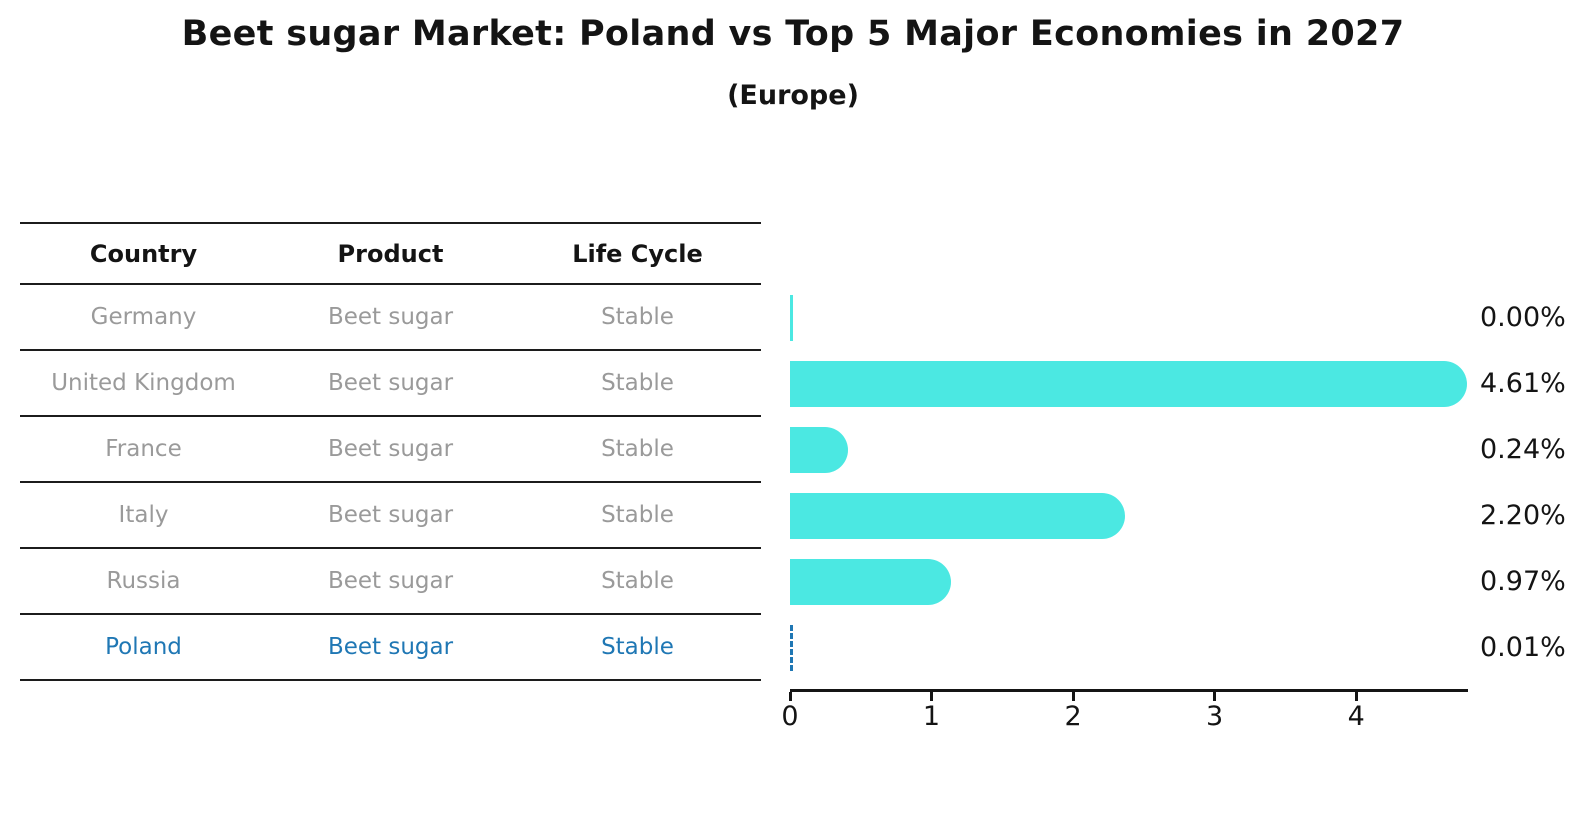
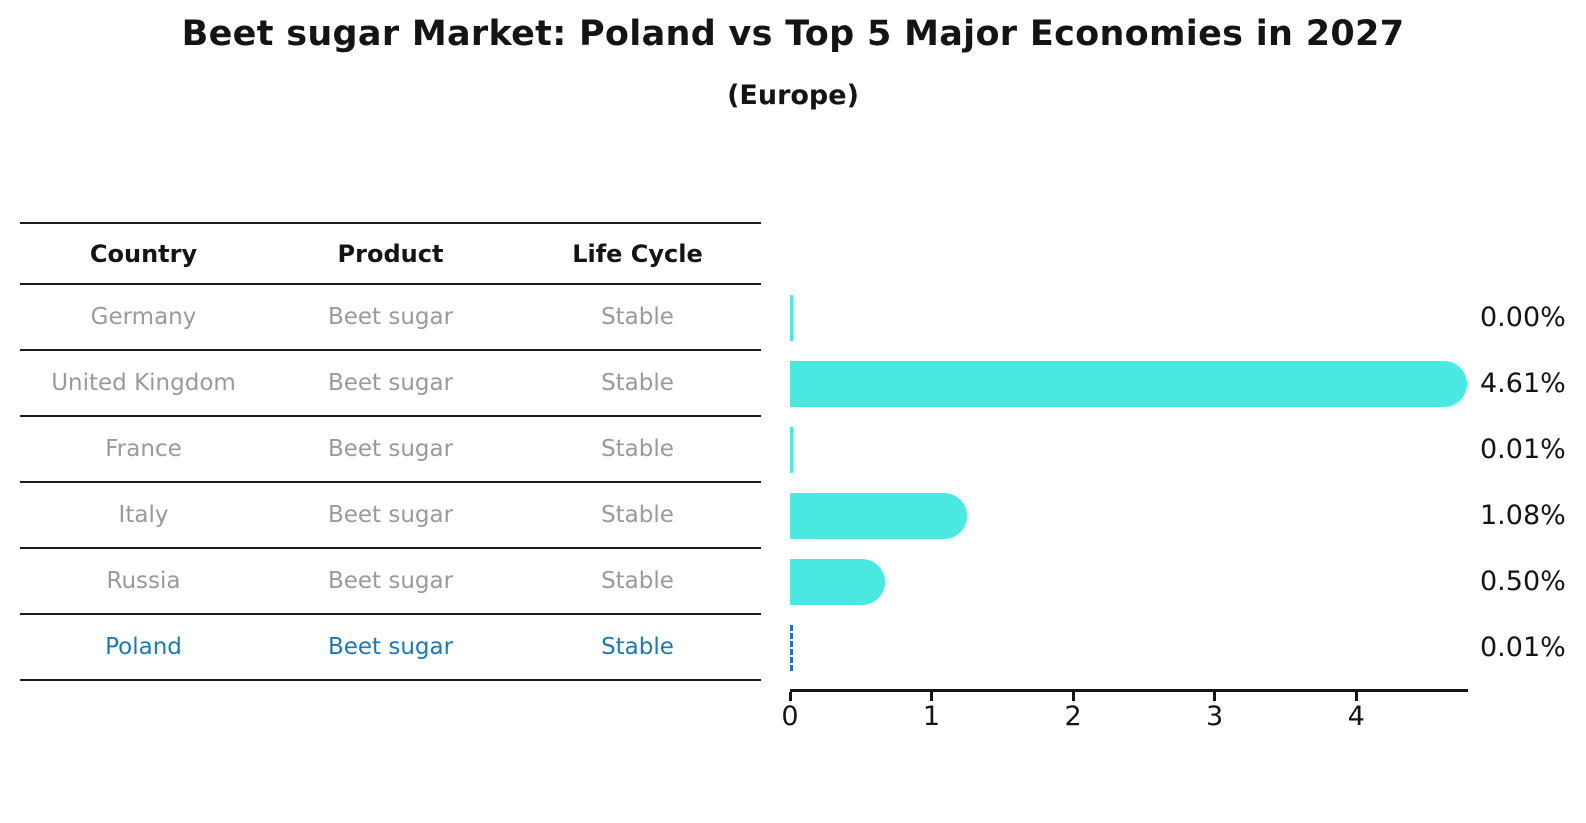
France: 0.24% -> 0.01%
Italy: 2.20% -> 1.08%
Russia: 0.97% -> 0.50%
